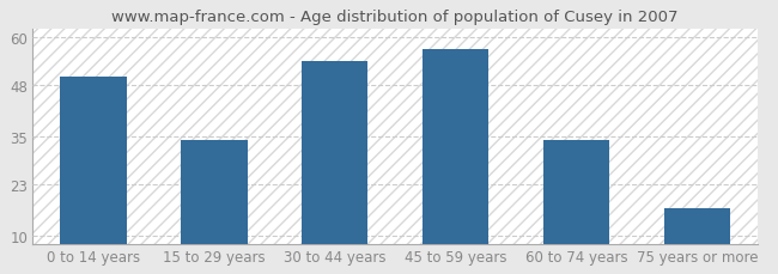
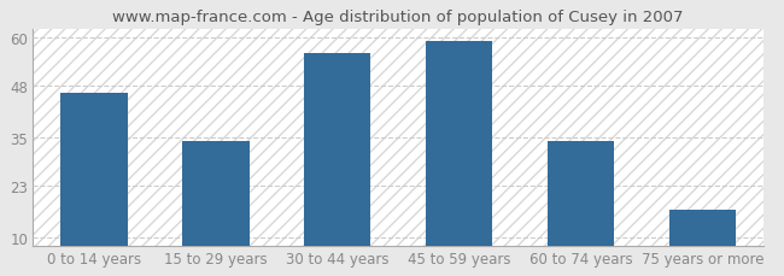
0 to 14 years: 50 -> 46
30 to 44 years: 54 -> 56
45 to 59 years: 57 -> 59
